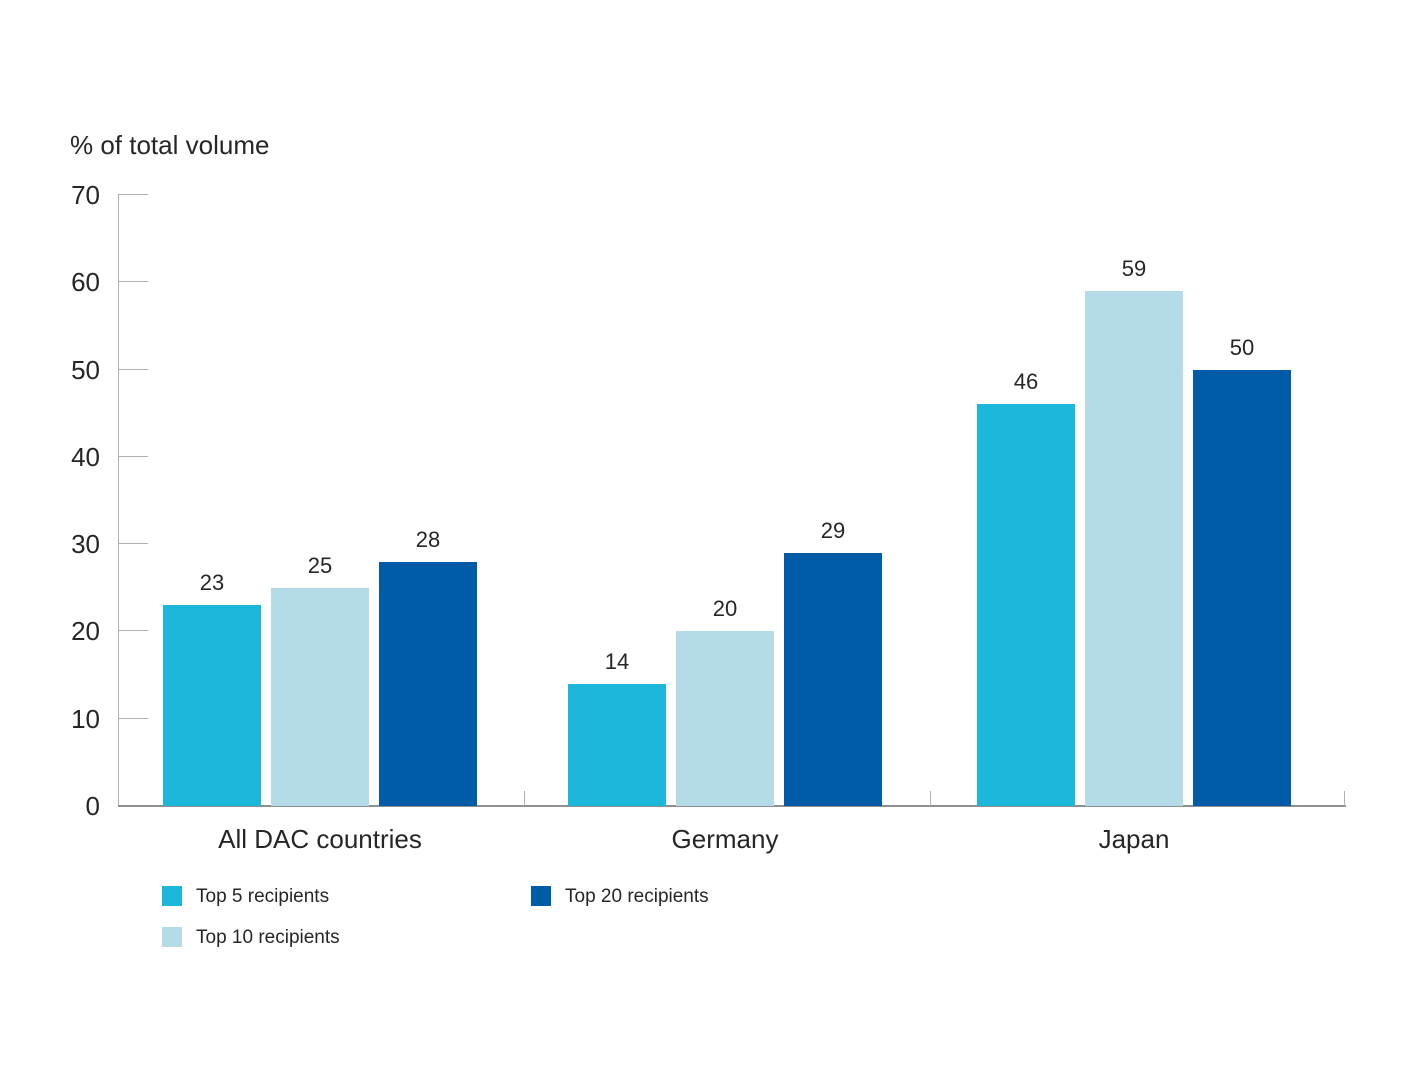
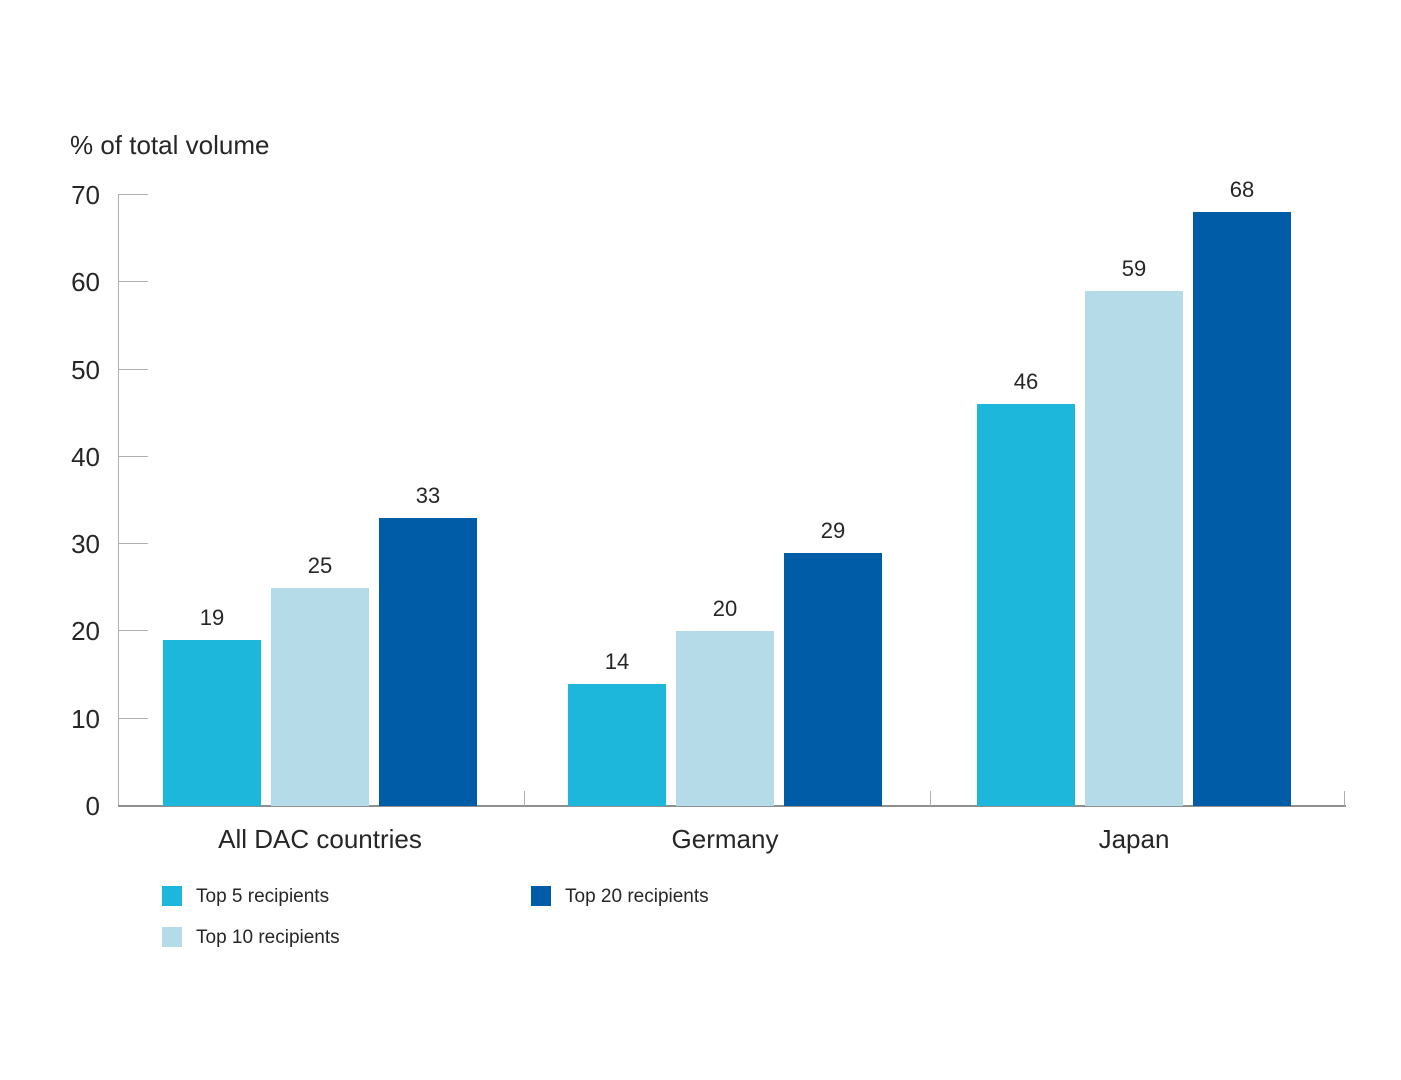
Top 5 recipients/All DAC countries: 23 -> 19
Top 20 recipients/All DAC countries: 28 -> 33
Top 20 recipients/Japan: 50 -> 68
